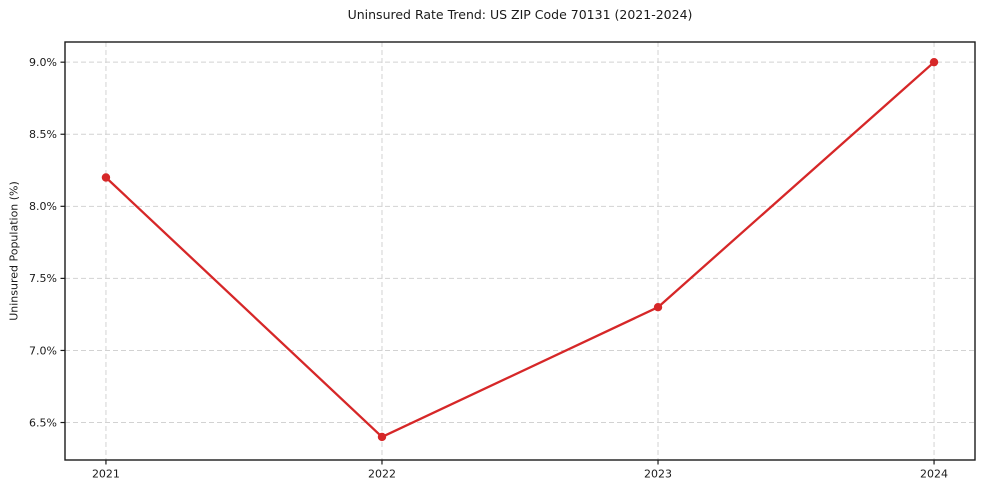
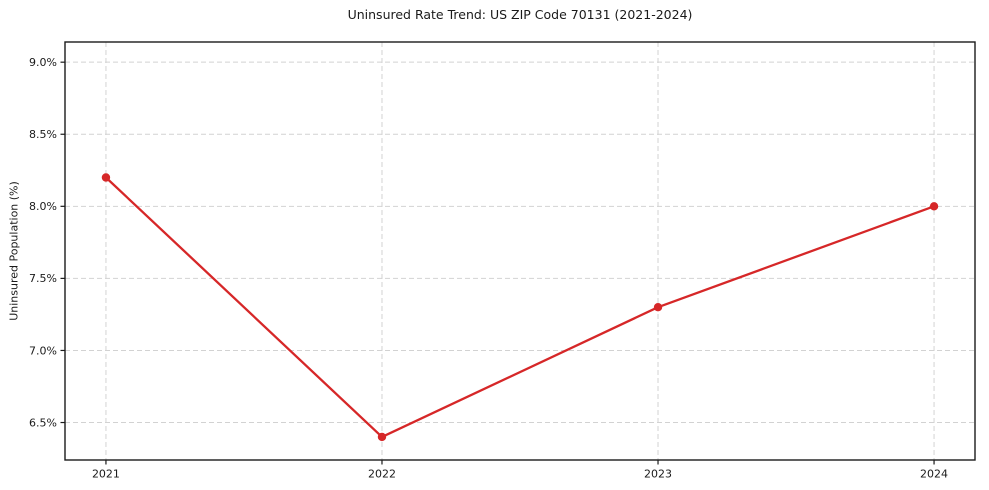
2024: 9.0% -> 8.0%
